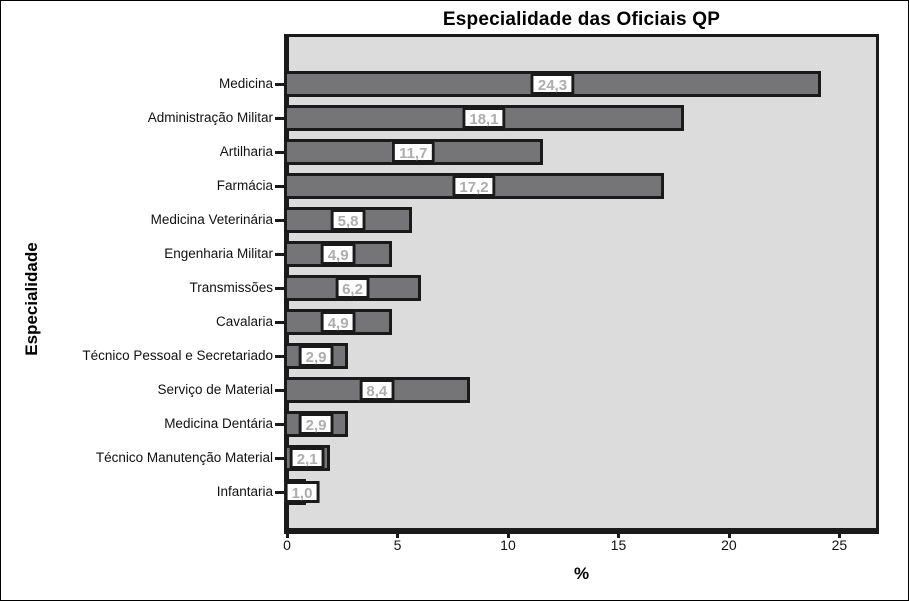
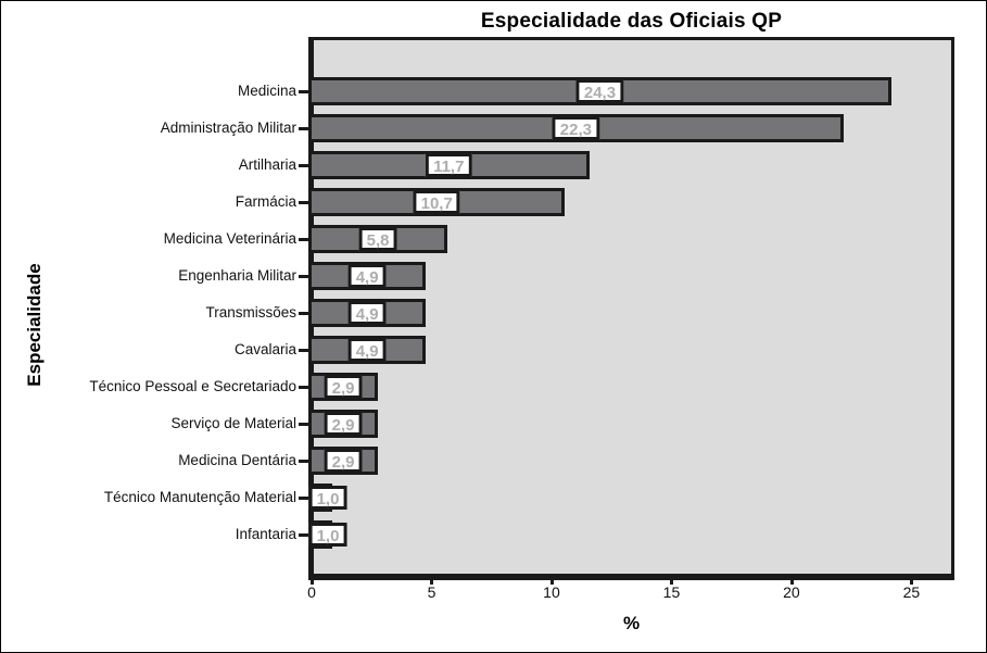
Administração Militar: 18,1 -> 22,3
Farmácia: 17,2 -> 10,7
Transmissões: 6,2 -> 4,9
Serviço de Material: 8,4 -> 2,9
Técnico Manutenção Material: 2,1 -> 1,0
